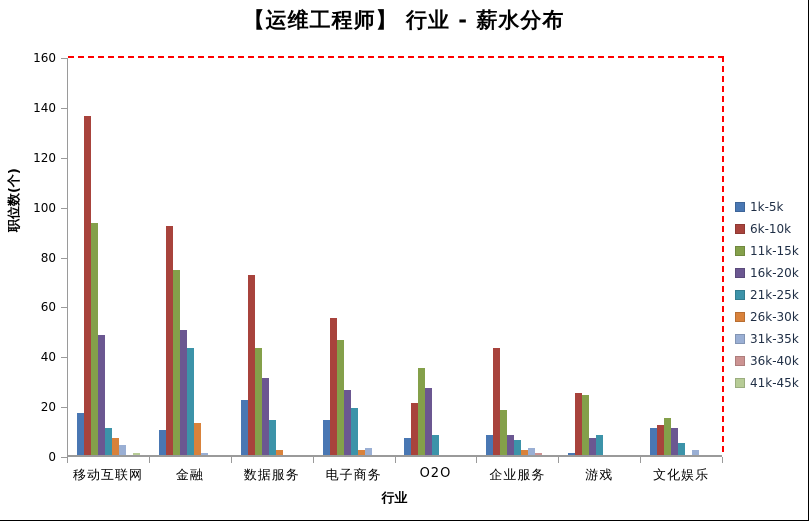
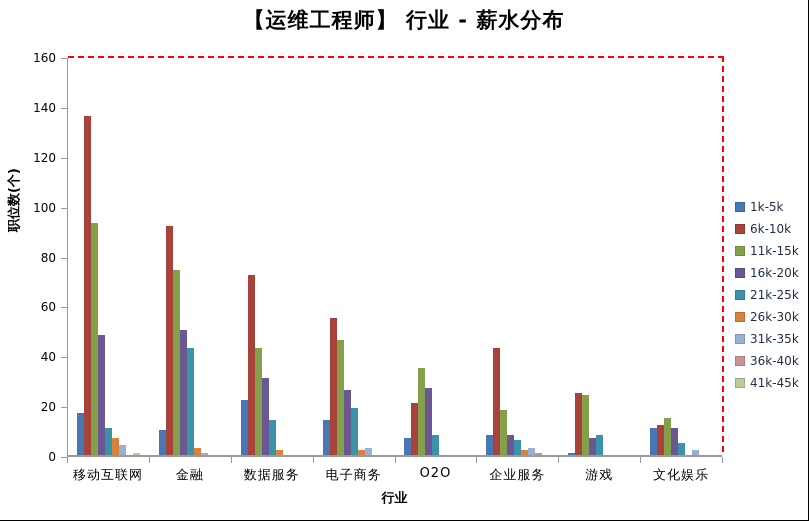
26k-30k/金融: 13 -> 3
